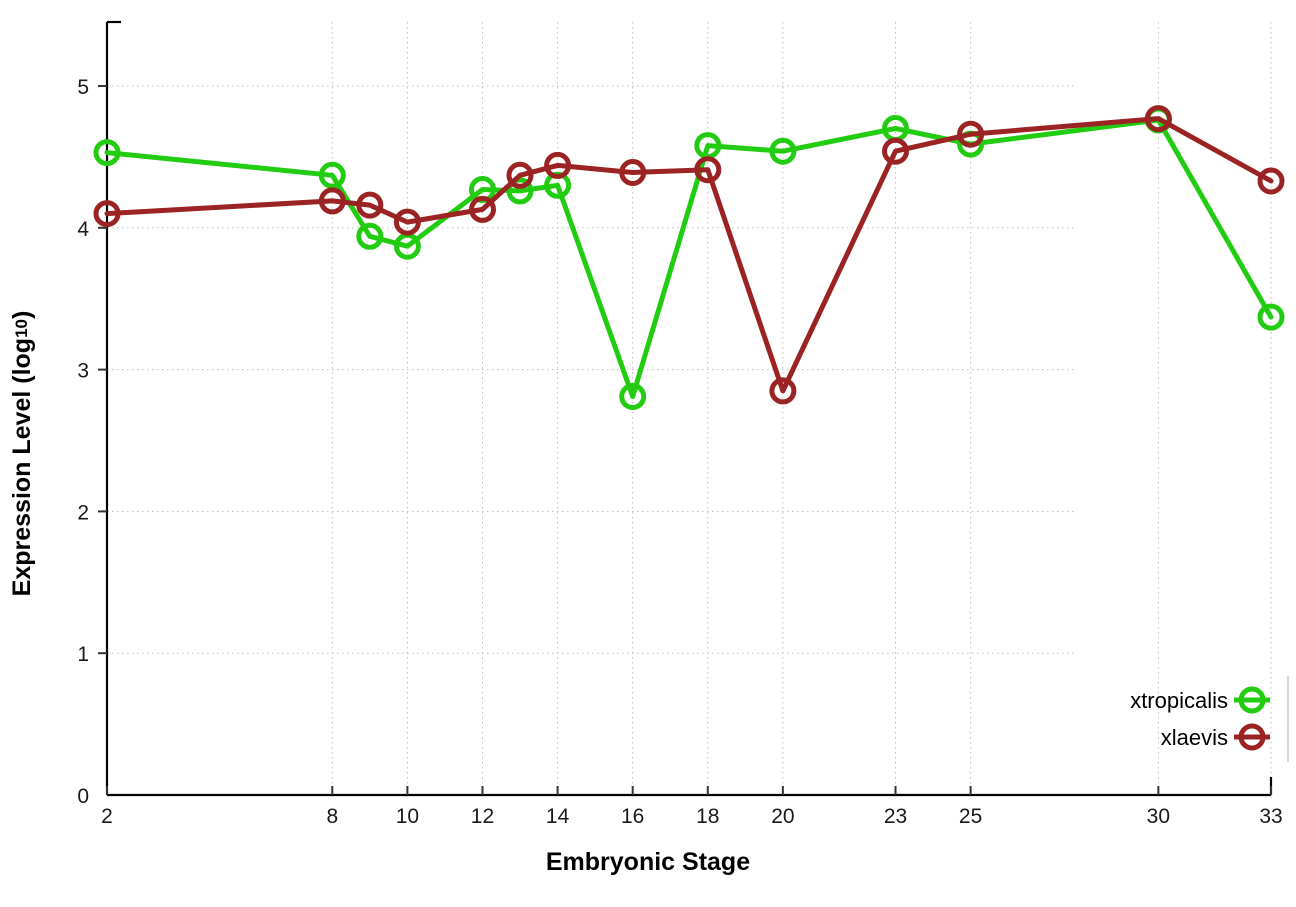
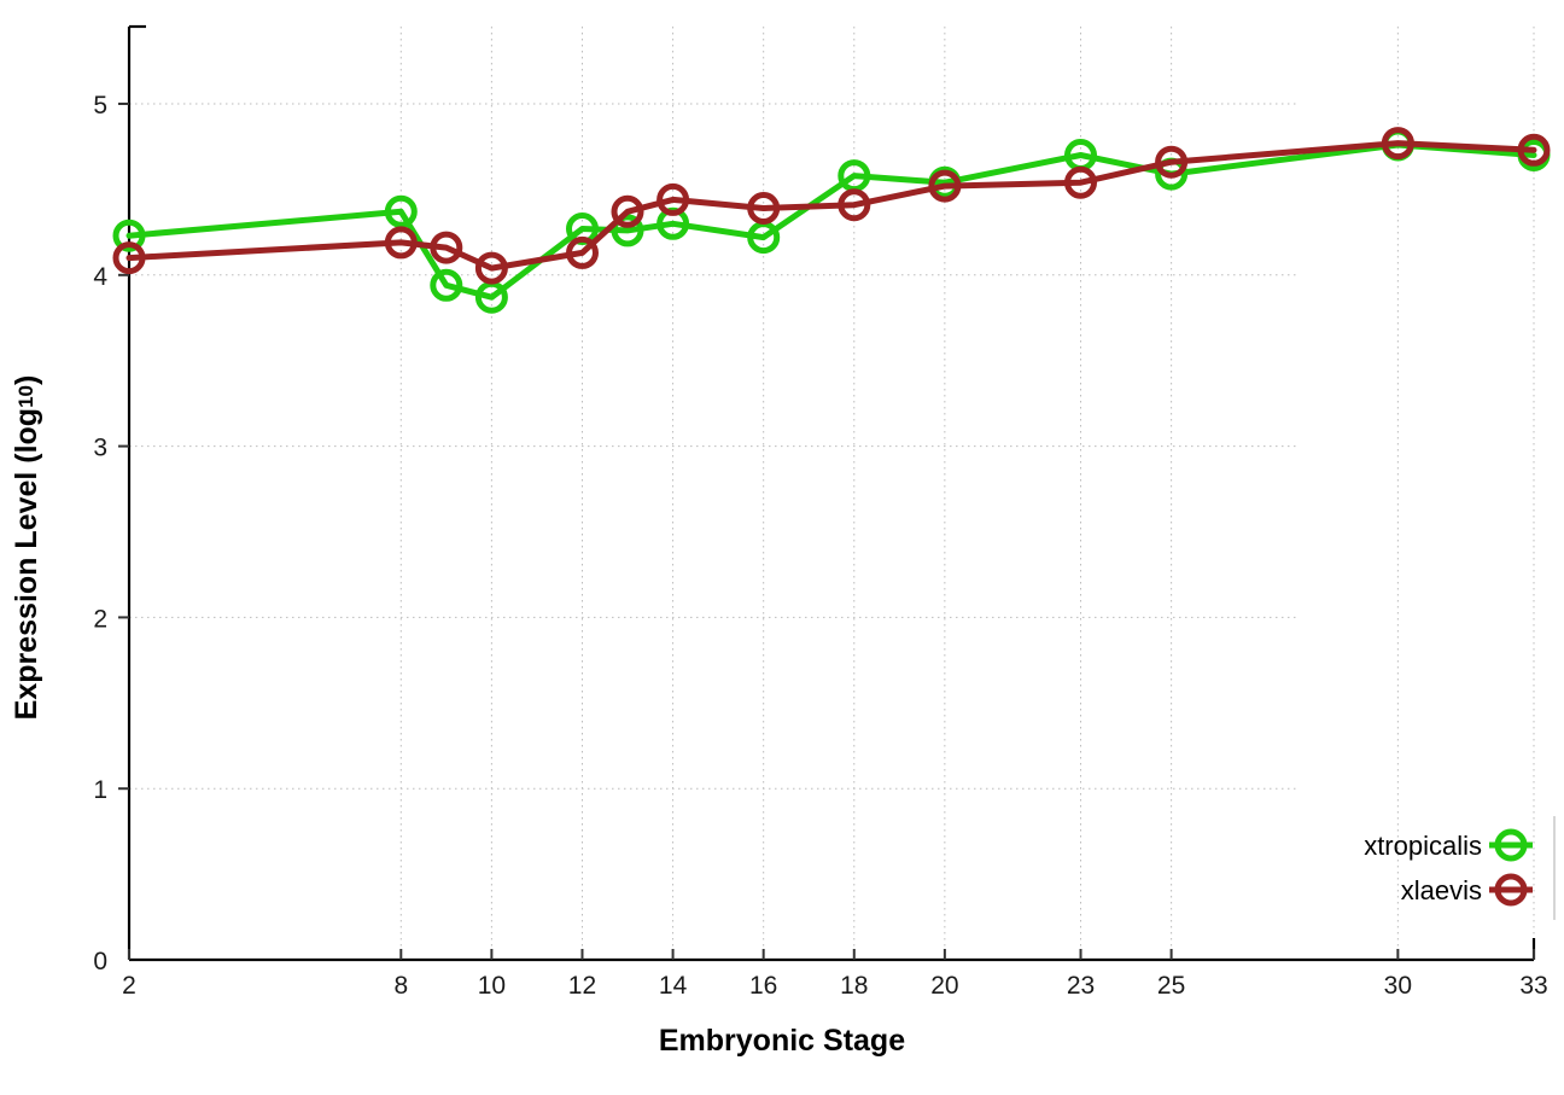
xtropicalis/2: 4.53 -> 4.23
xtropicalis/16: 2.81 -> 4.22
xlaevis/20: 2.85 -> 4.52
xtropicalis/33: 3.37 -> 4.70
xlaevis/33: 4.33 -> 4.73
